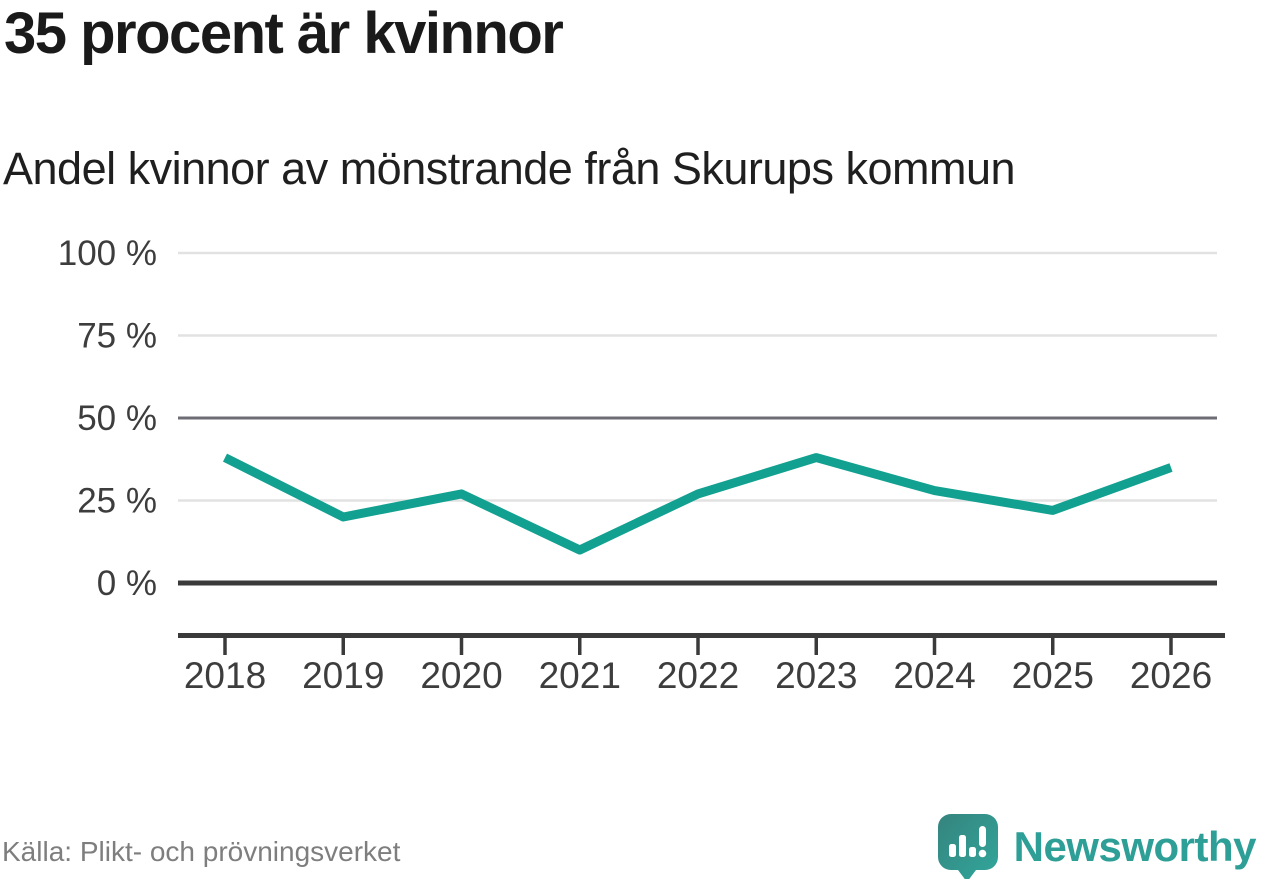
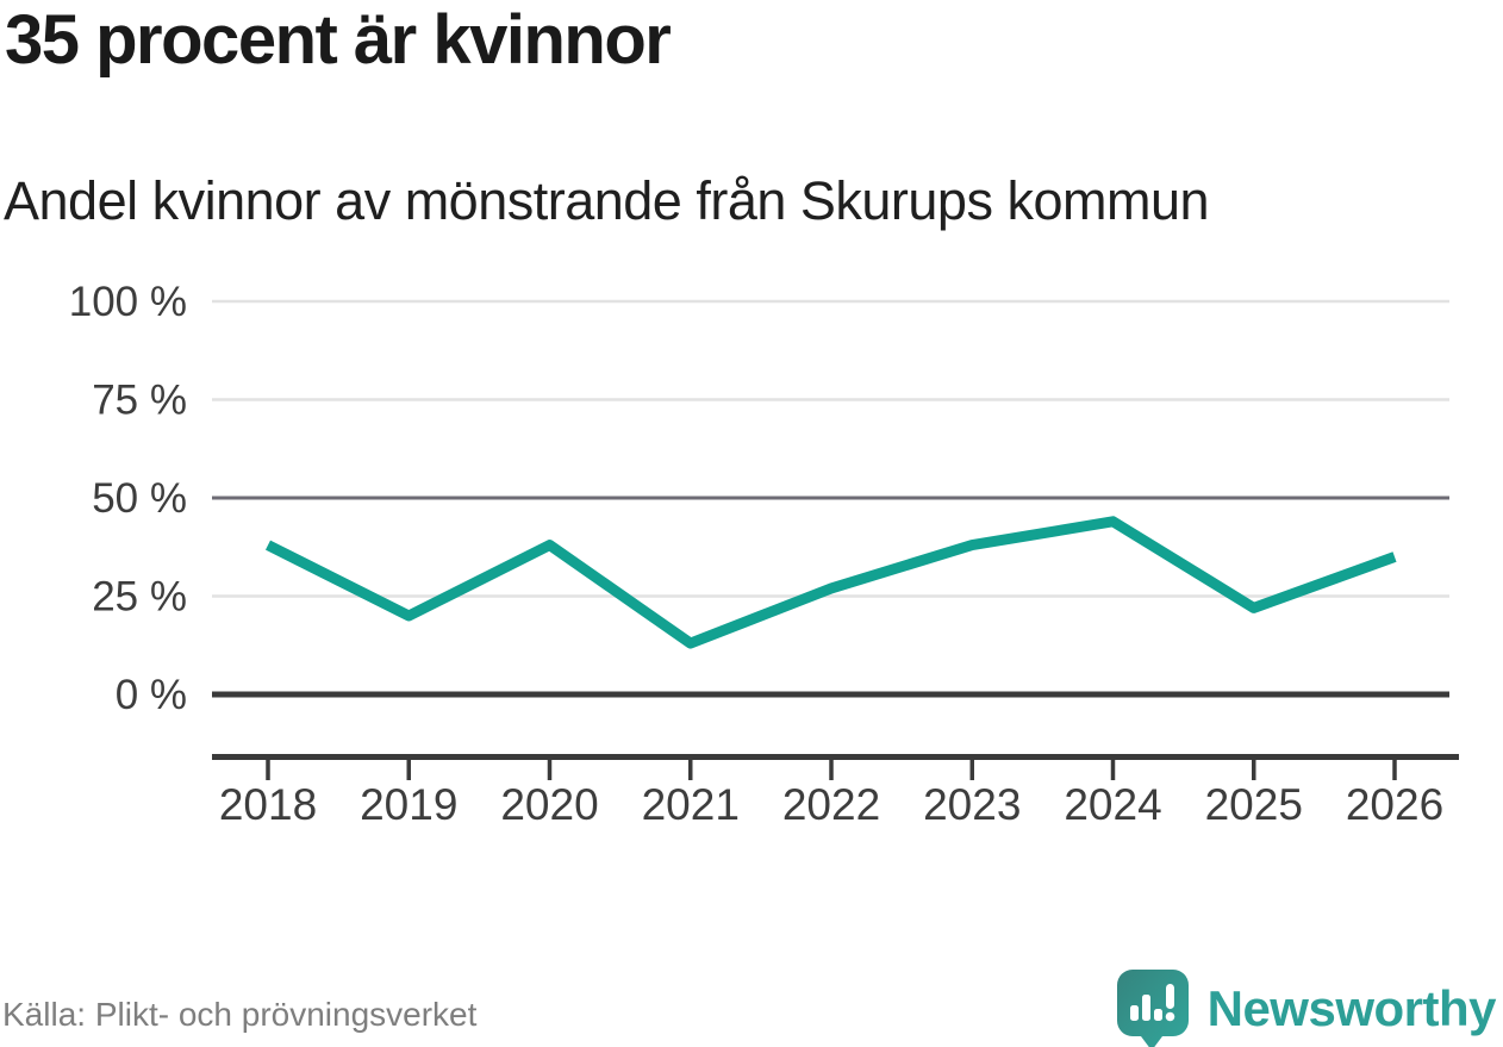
2020: 27% -> 38%
2021: 10% -> 13%
2024: 28% -> 44%
